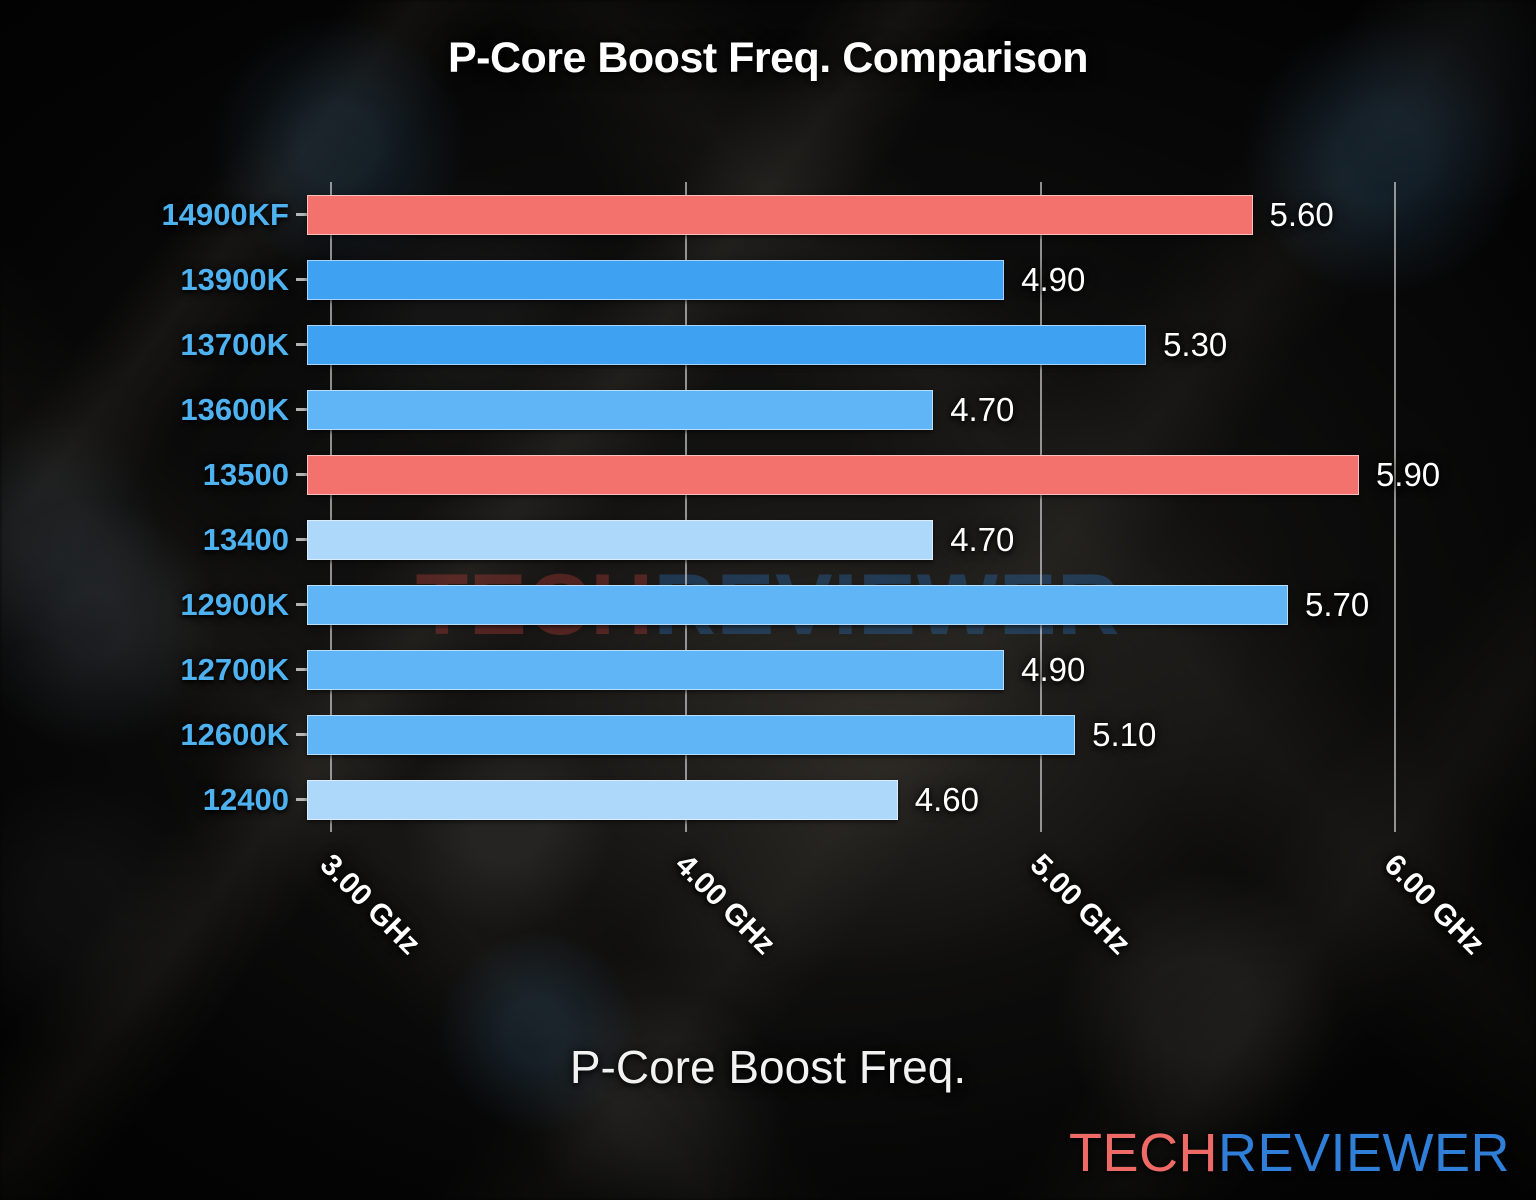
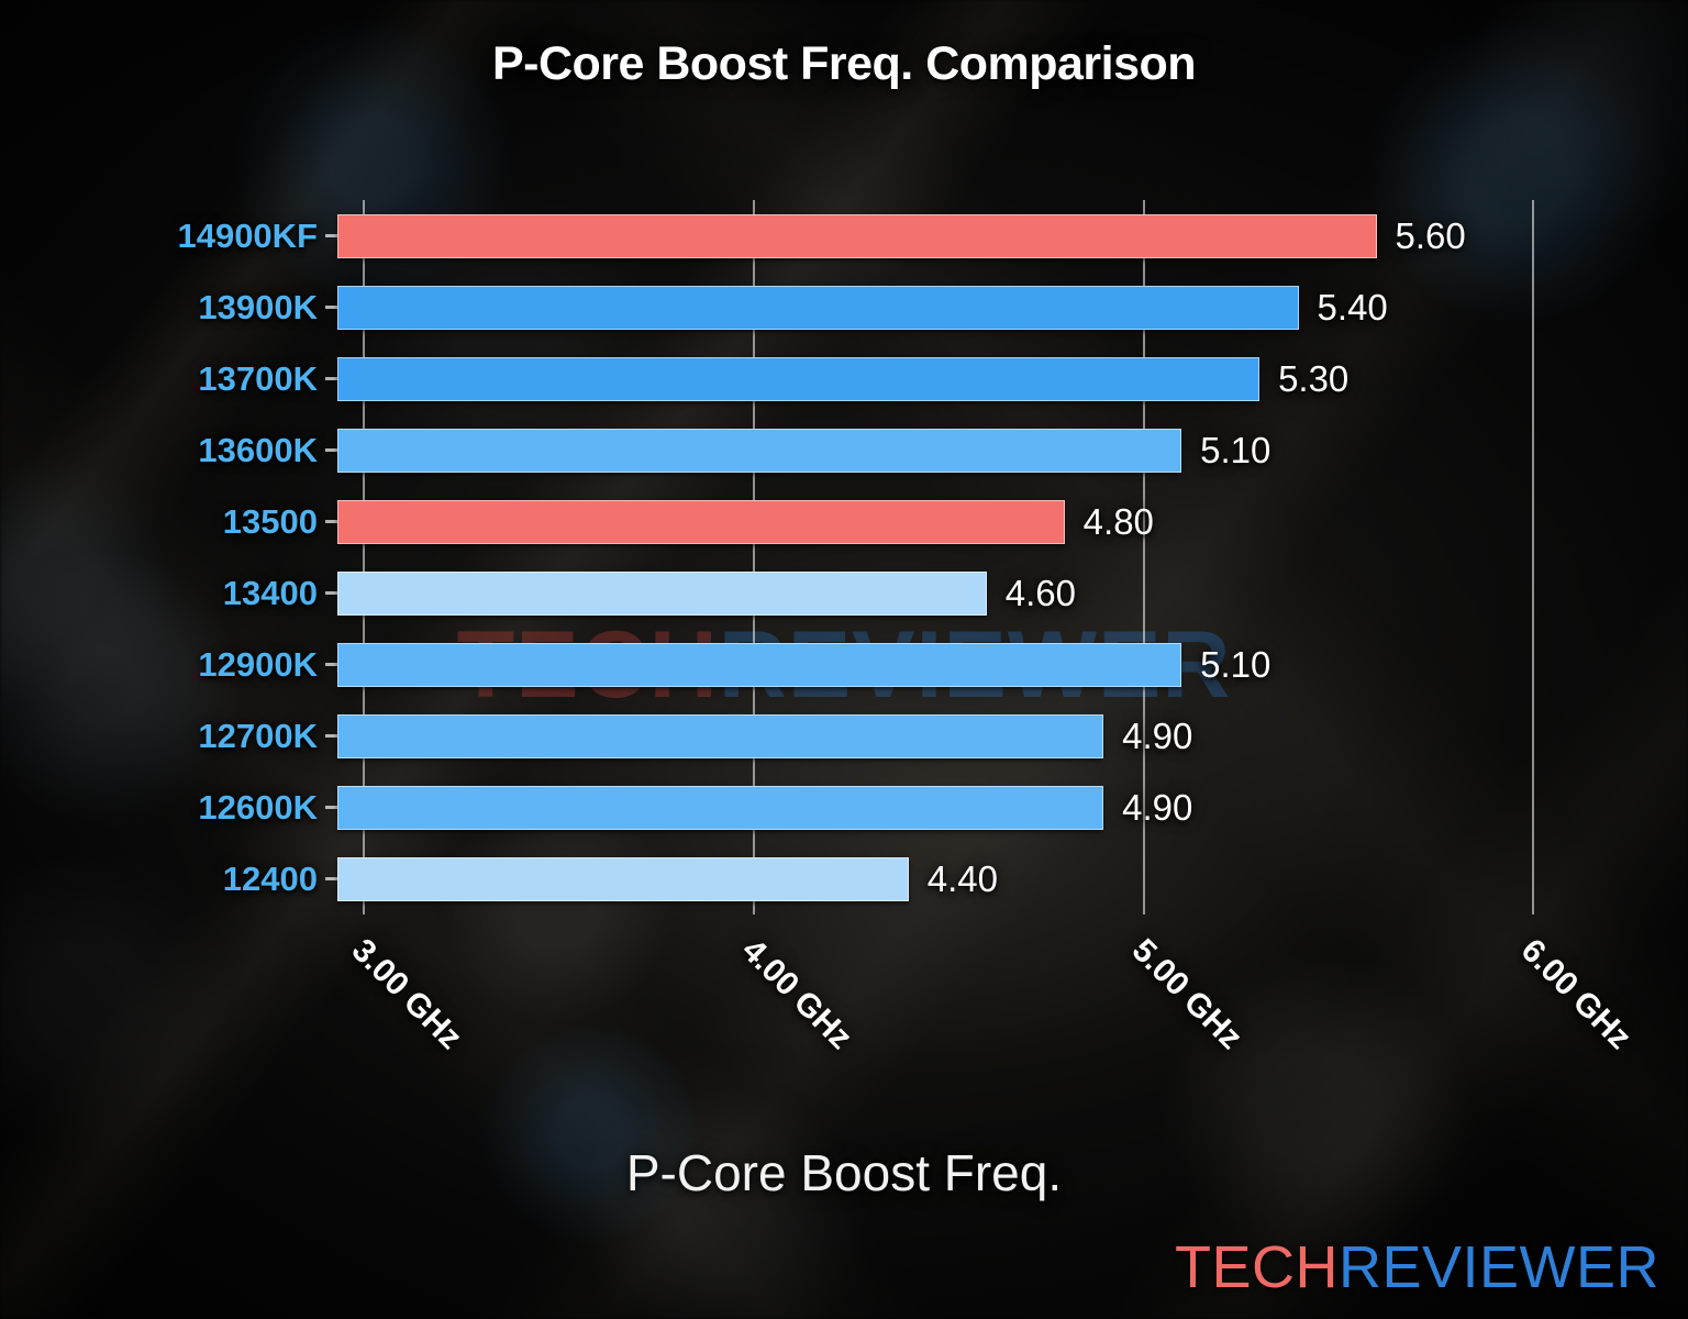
13900K: 4.90 -> 5.40
13600K: 4.70 -> 5.10
13500: 5.90 -> 4.80
13400: 4.70 -> 4.60
12900K: 5.70 -> 5.10
12600K: 5.10 -> 4.90
12400: 4.60 -> 4.40
